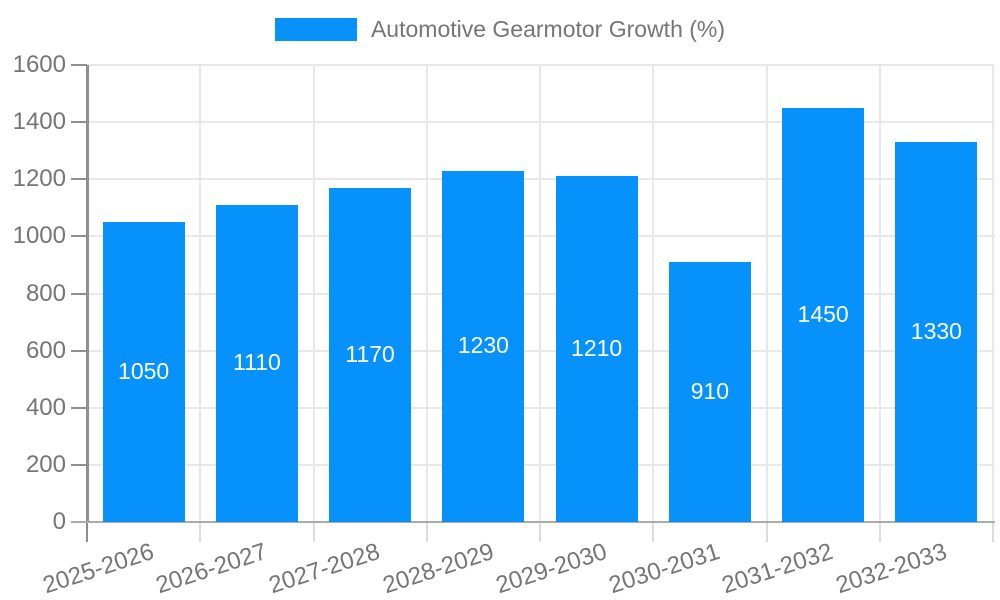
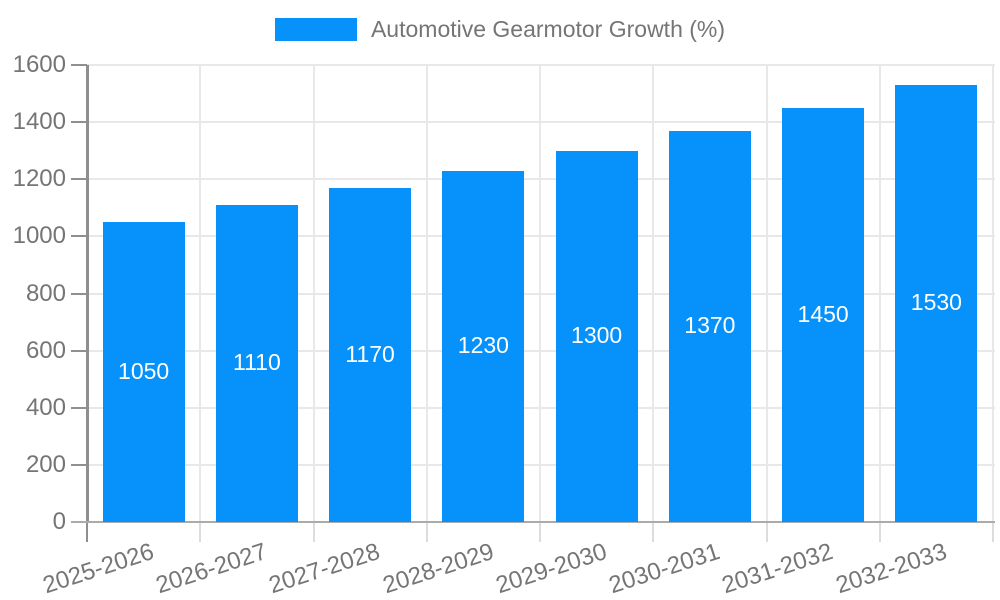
2029-2030: 1210 -> 1300
2030-2031: 910 -> 1370
2032-2033: 1330 -> 1530
